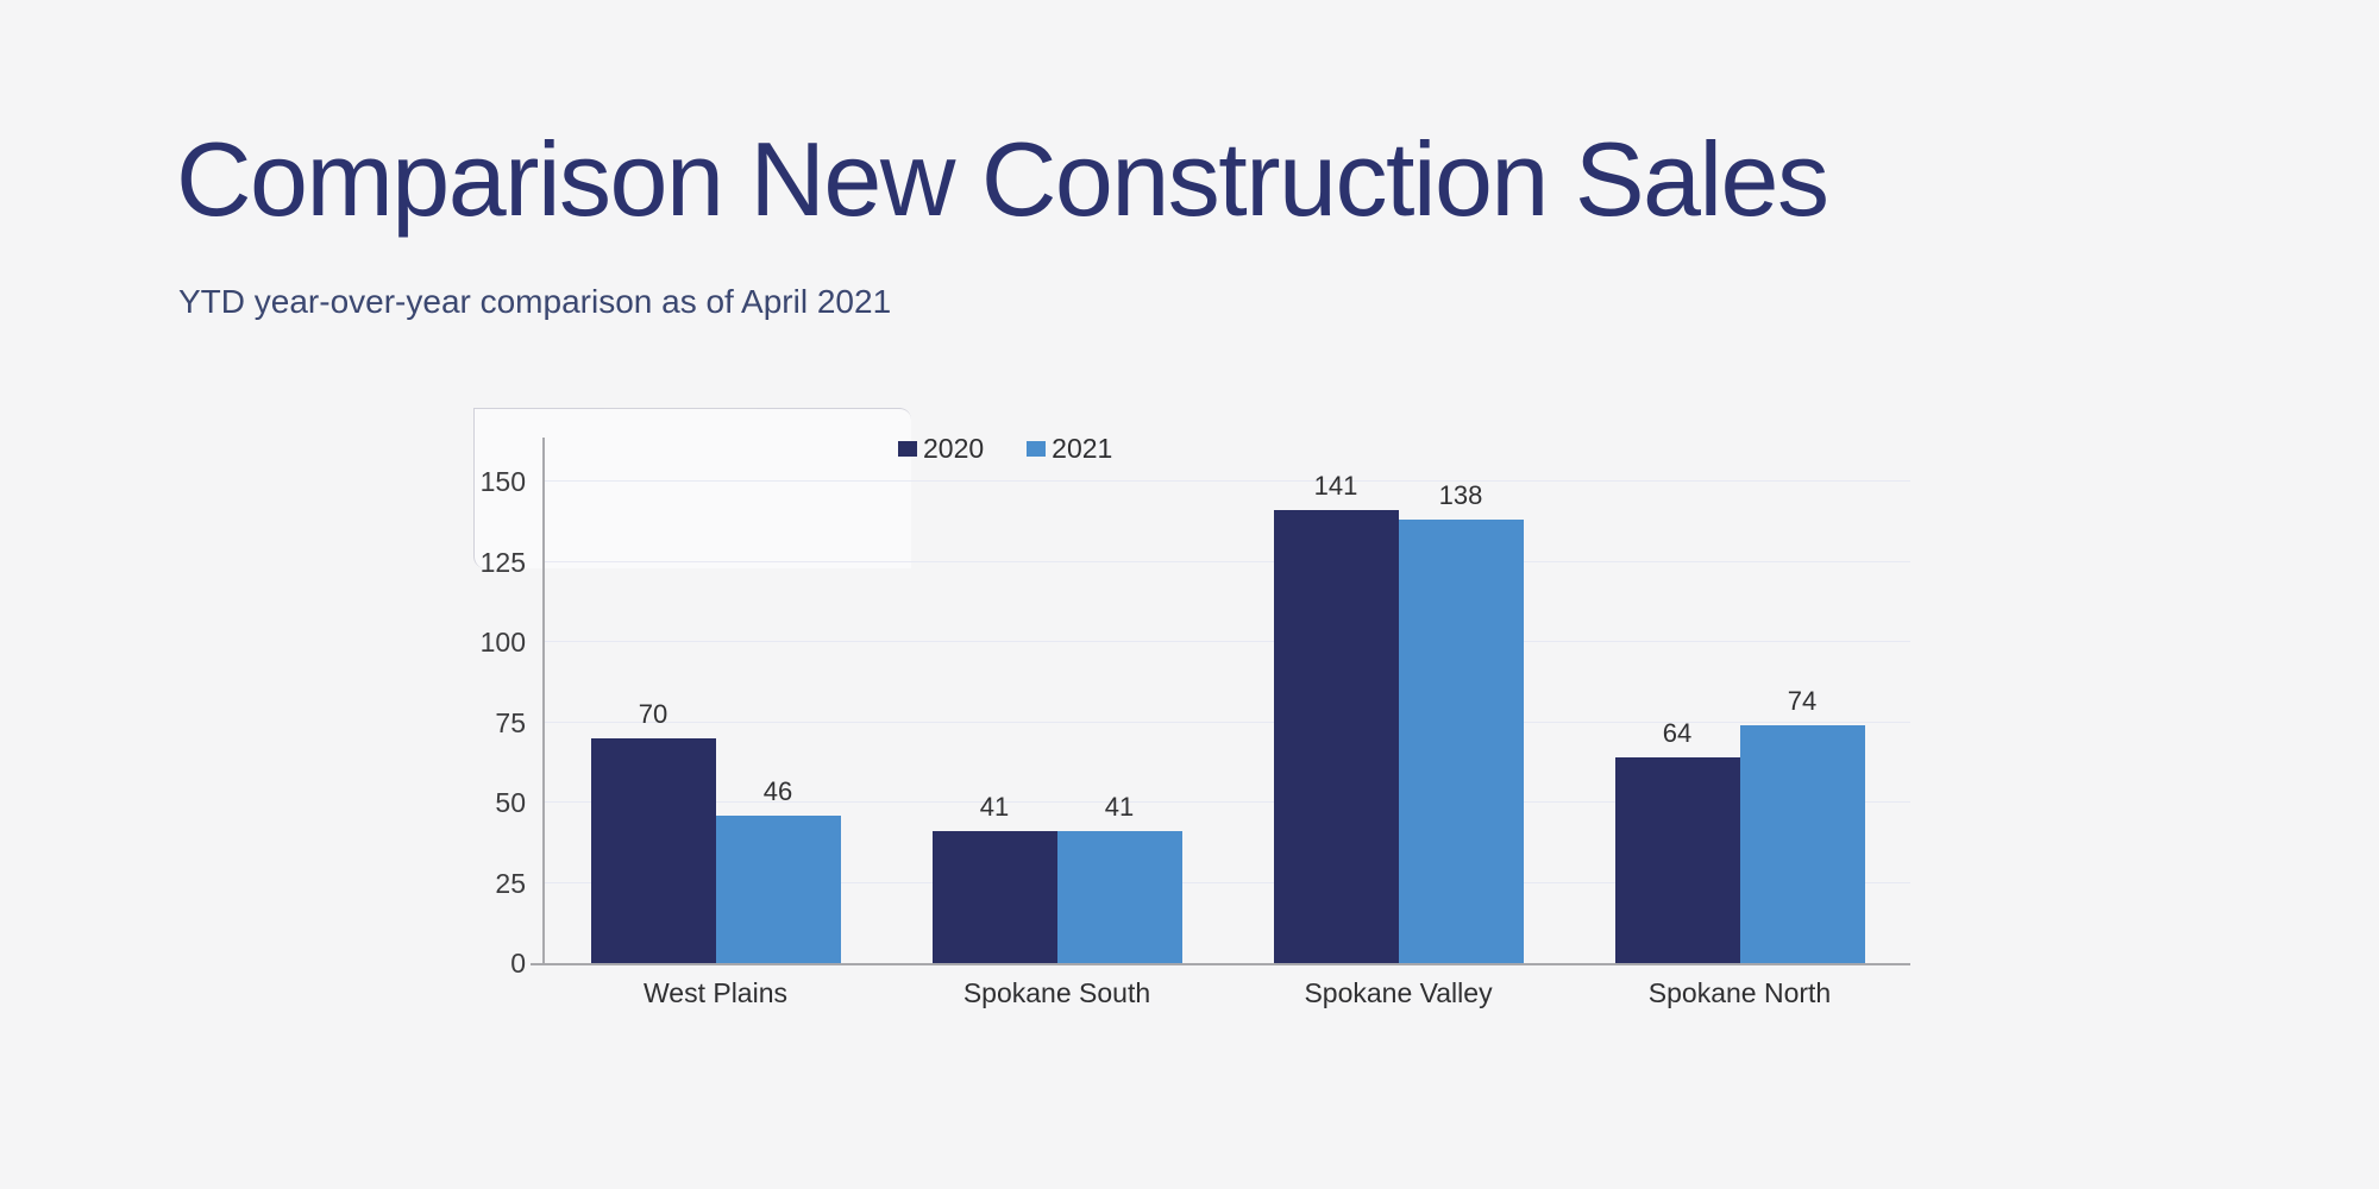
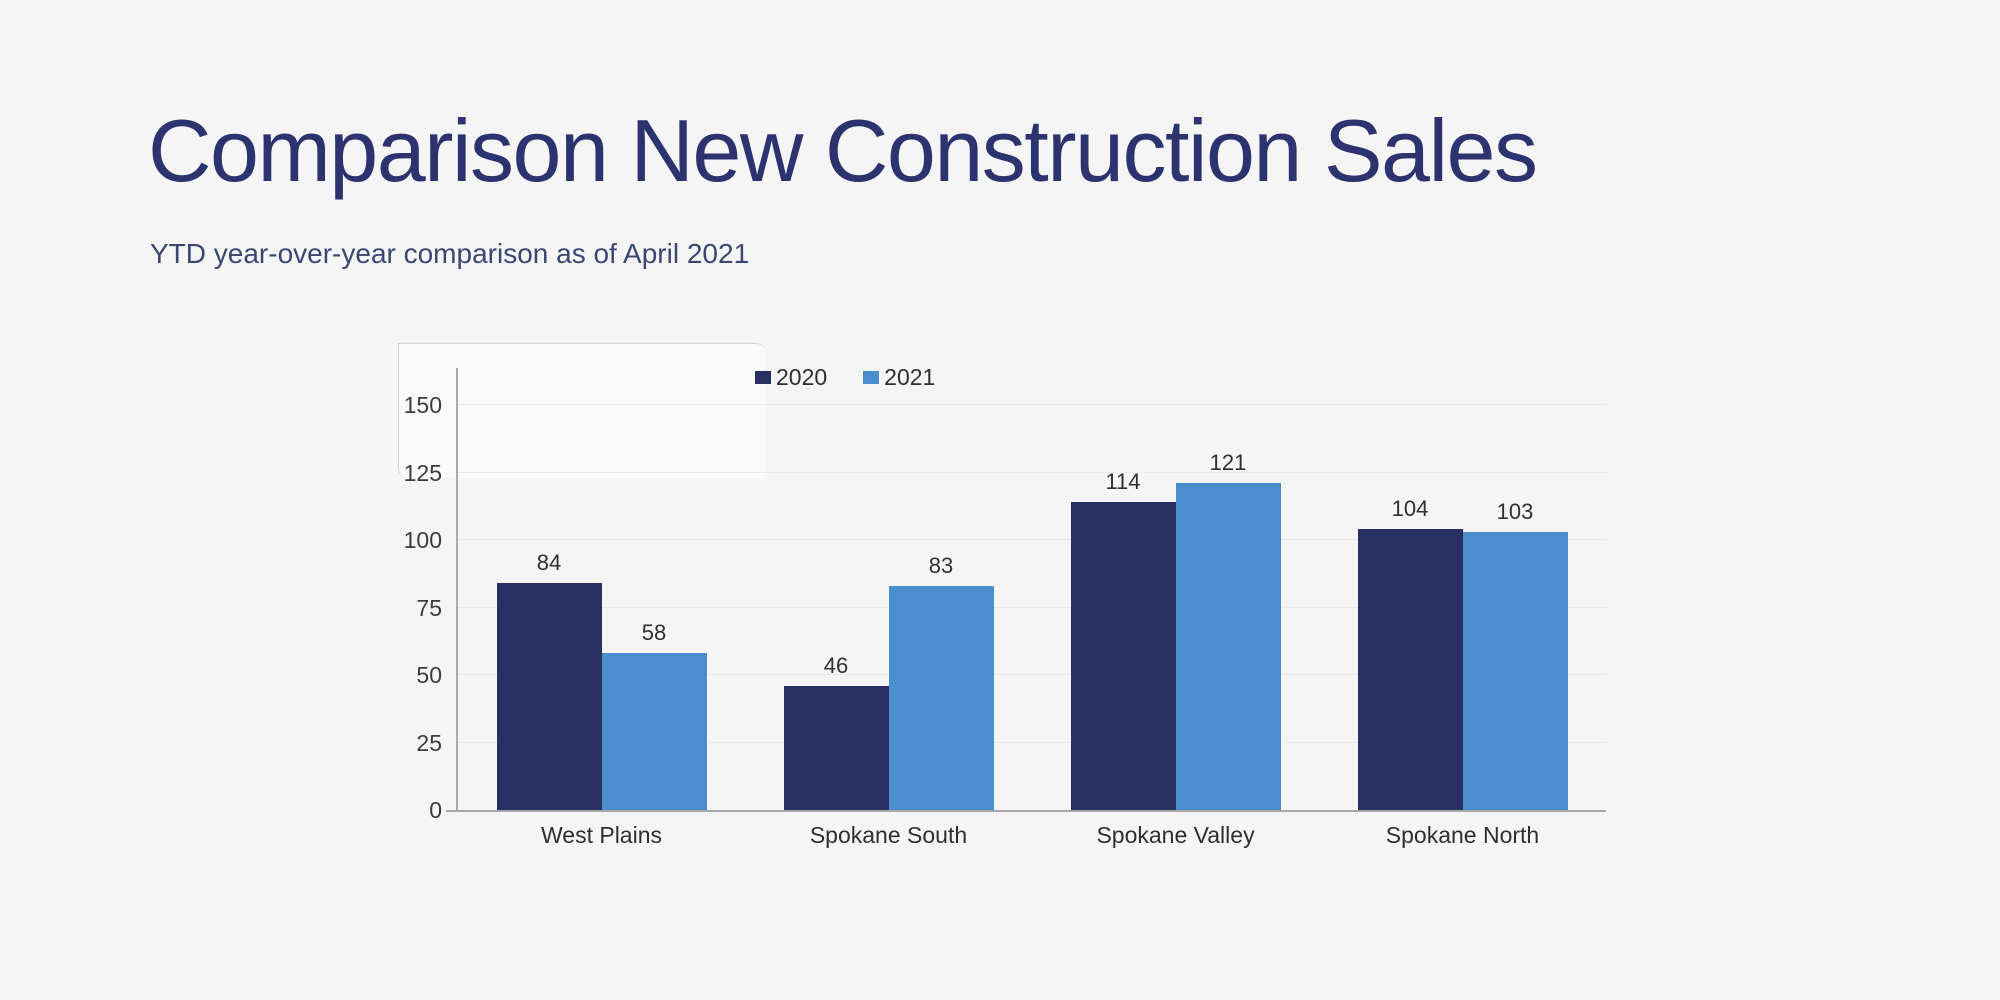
2020/West Plains: 70 -> 84
2021/West Plains: 46 -> 58
2020/Spokane South: 41 -> 46
2021/Spokane South: 41 -> 83
2020/Spokane Valley: 141 -> 114
2021/Spokane Valley: 138 -> 121
2020/Spokane North: 64 -> 104
2021/Spokane North: 74 -> 103
